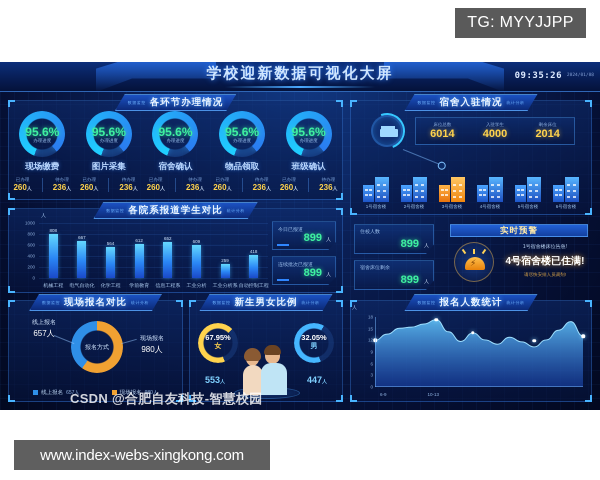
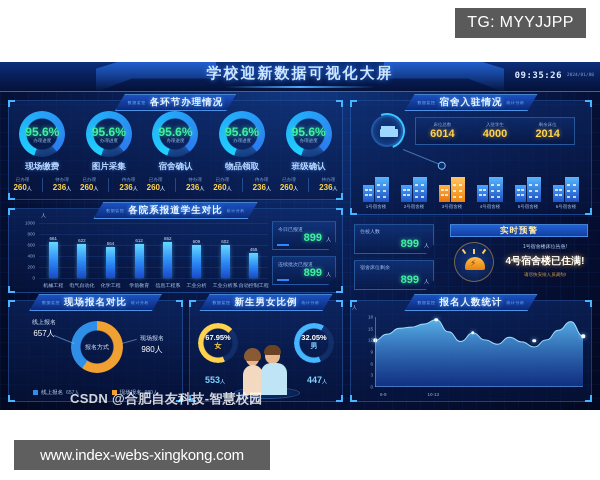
各院系报道学生对比/机械工程: 808 -> 661
各院系报道学生对比/电气自动化: 667 -> 622
各院系报道学生对比/工业分析系: 259 -> 602
各院系报道学生对比/自动控制工程: 418 -> 455
